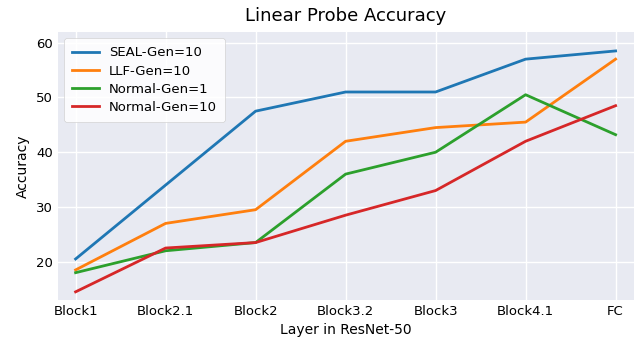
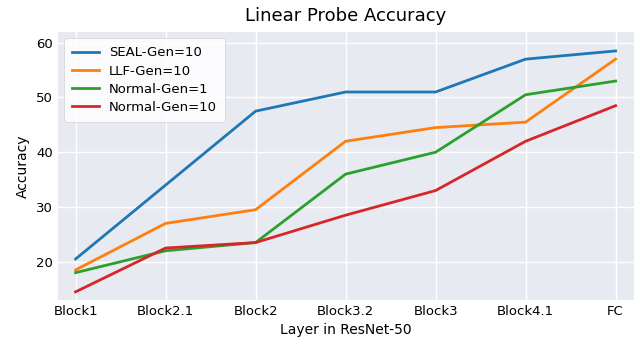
Normal-Gen=1/FC: 43.2 -> 53.0
